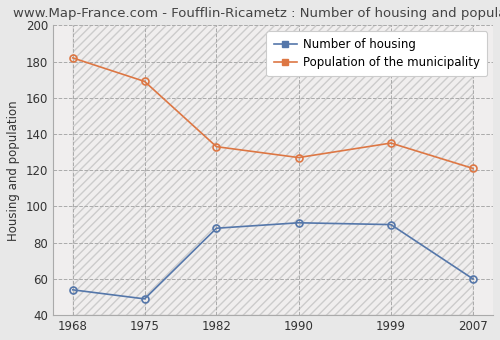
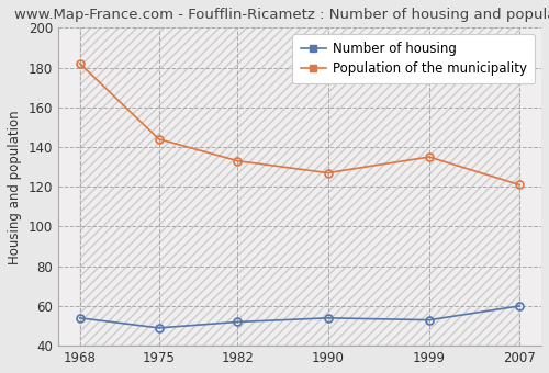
Population of the municipality/1975: 169 -> 144
Number of housing/1982: 88 -> 52
Number of housing/1990: 91 -> 54
Number of housing/1999: 90 -> 53
